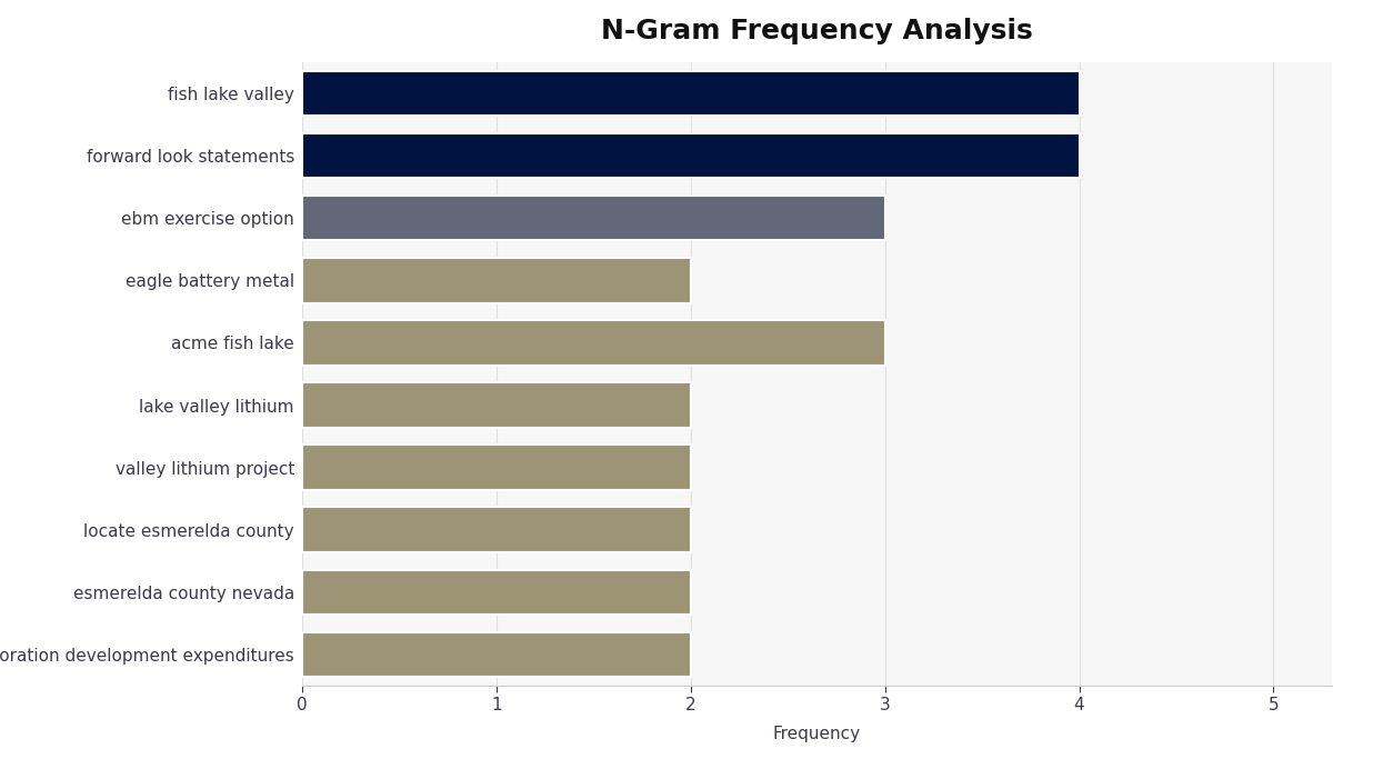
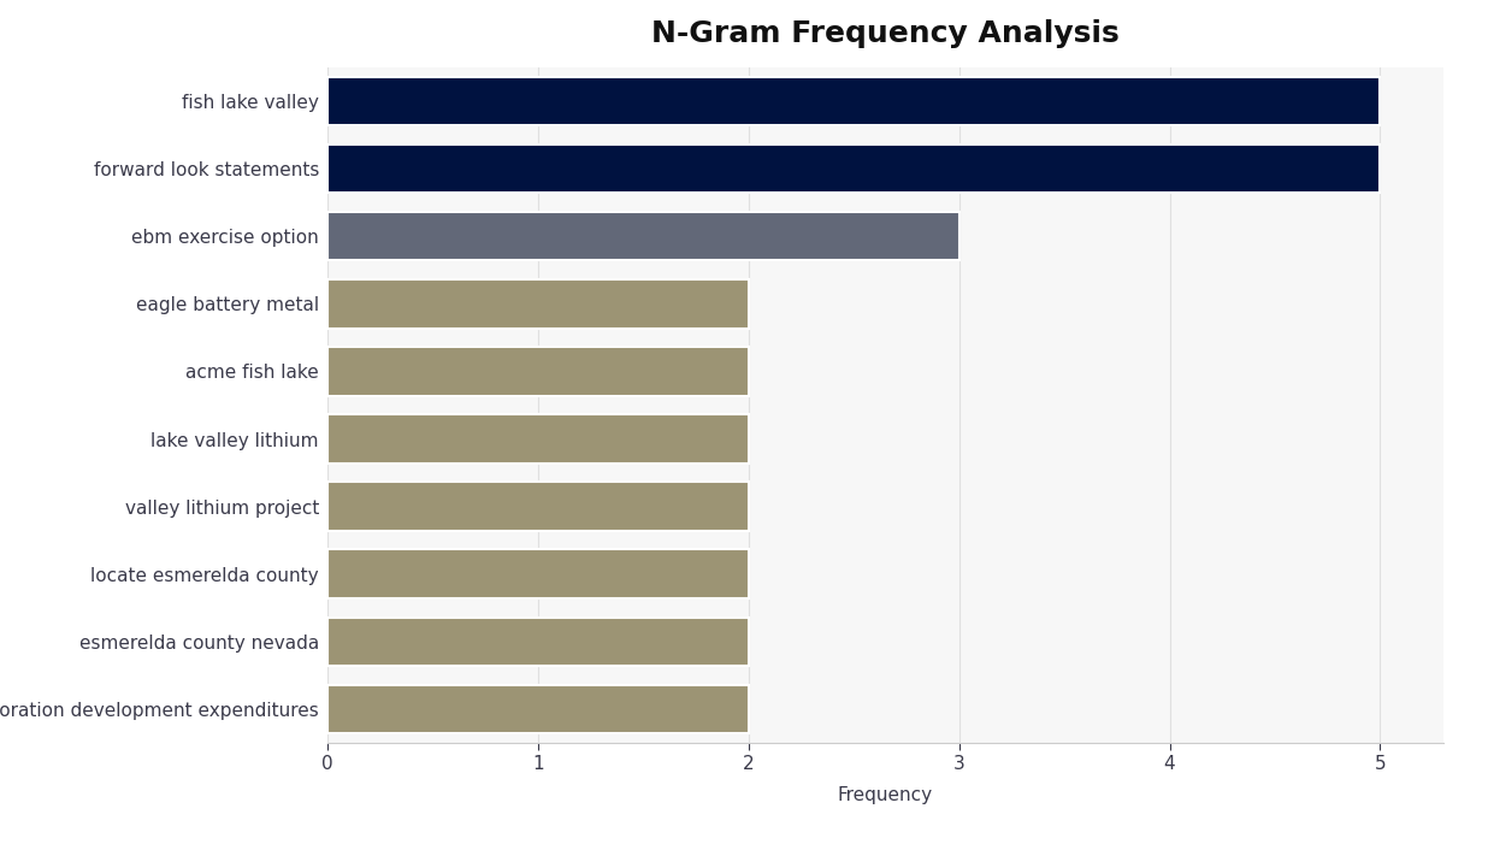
fish lake valley: 4 -> 5
forward look statements: 4 -> 5
acme fish lake: 3 -> 2
